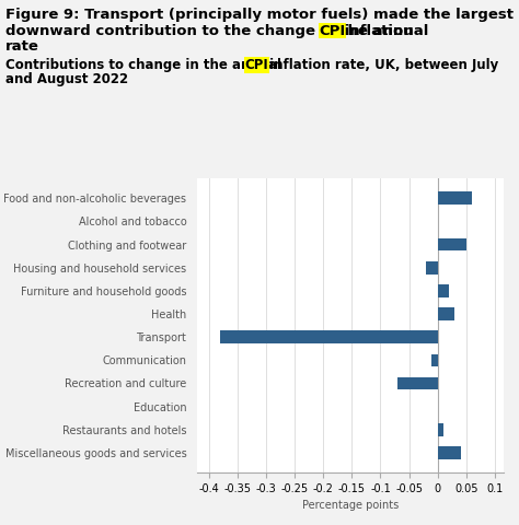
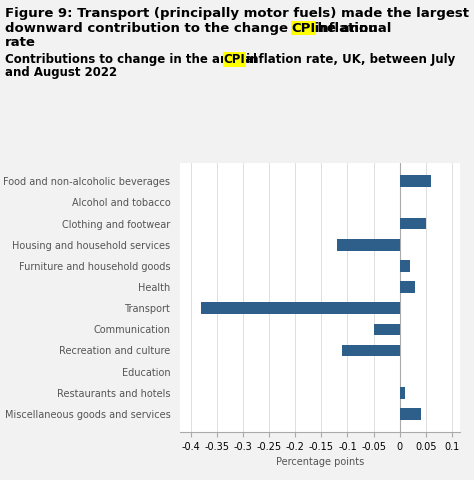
Housing and household services: -0.02 -> -0.12
Communication: -0.01 -> -0.05
Recreation and culture: -0.07 -> -0.11
